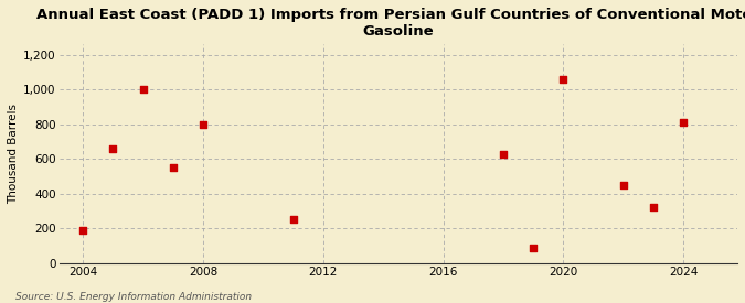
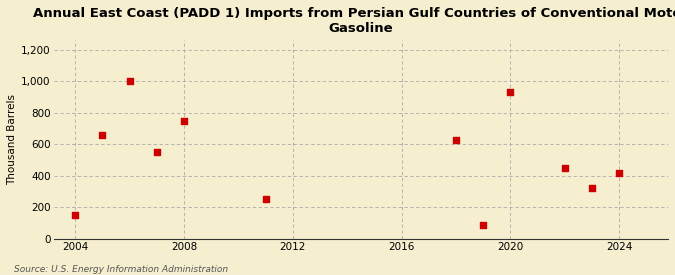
2004: 190 -> 150
2008: 800 -> 750
2020: 1,060 -> 930
2024: 810 -> 420
